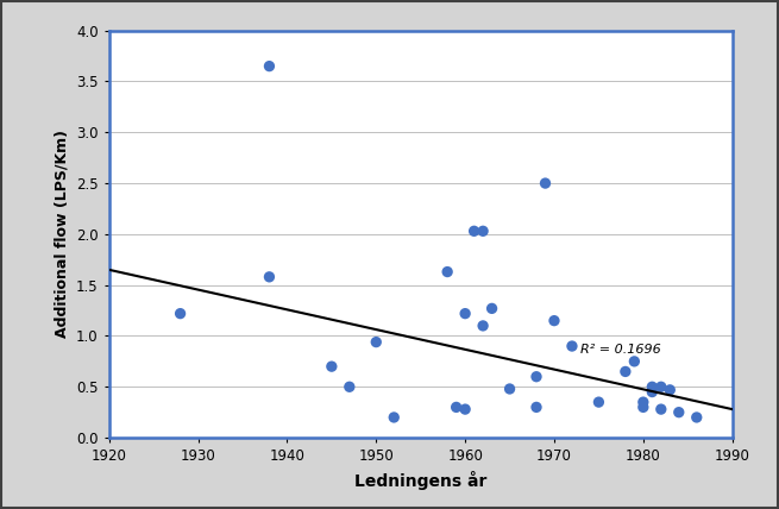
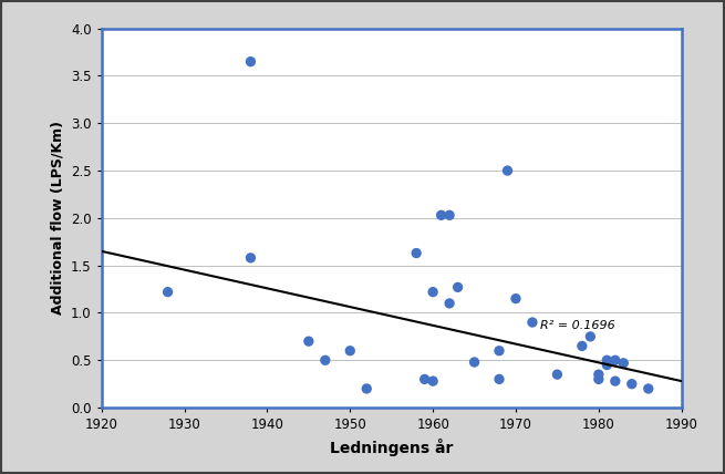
1950: 0.94 -> 0.60
